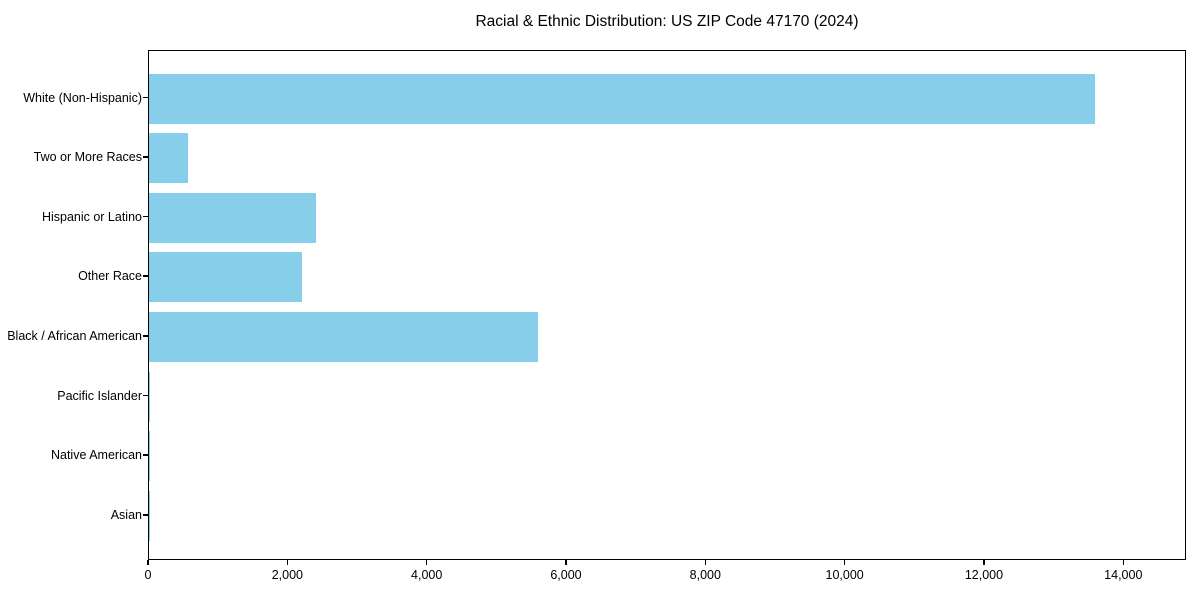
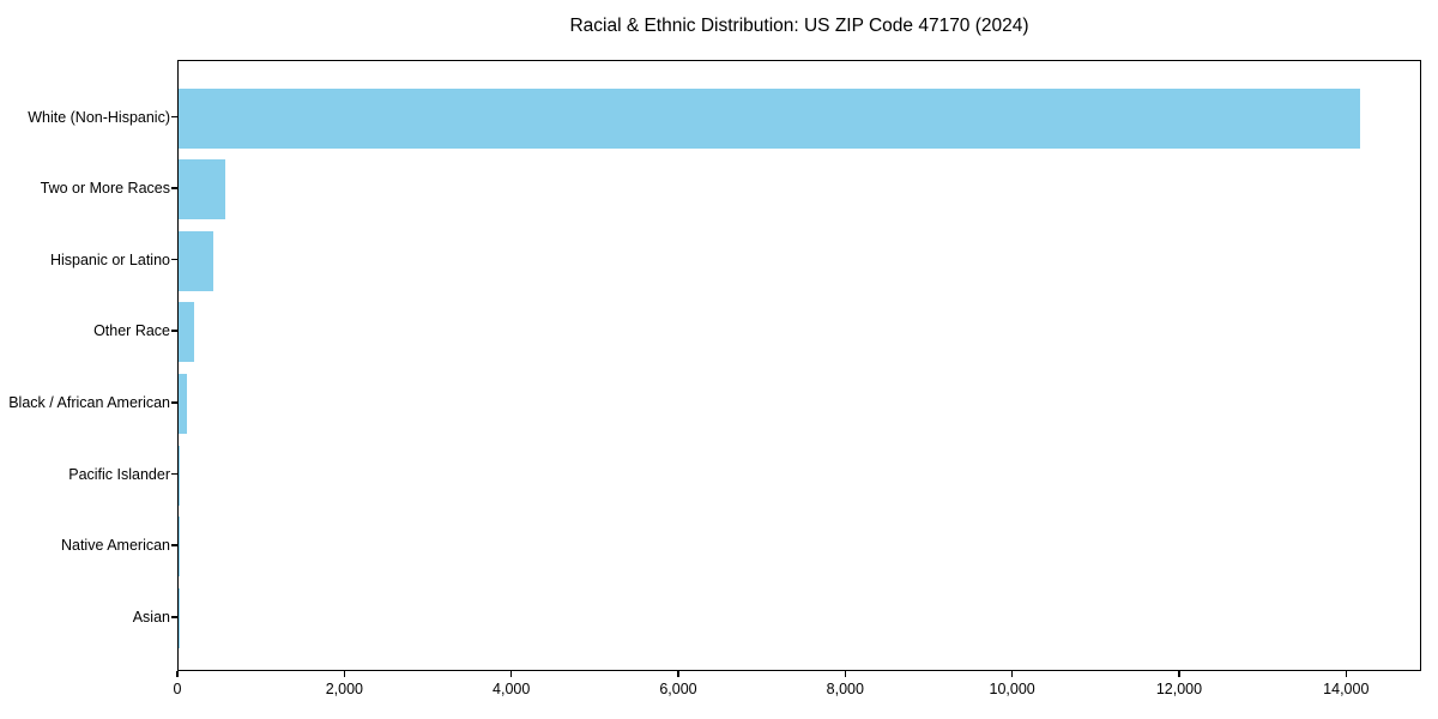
White (Non-Hispanic): 13600 -> 14200
Hispanic or Latino: 2400 -> 400
Other Race: 2200 -> 200
Black / African American: 5600 -> 100
